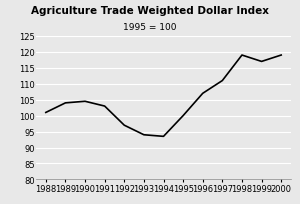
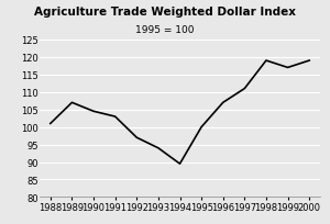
1989: 104.0 -> 107.0
1994: 93.5 -> 89.5
